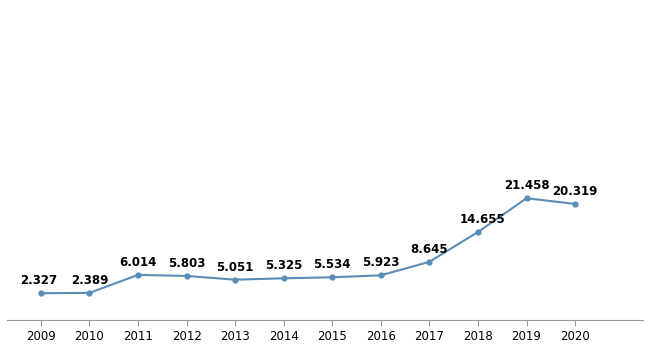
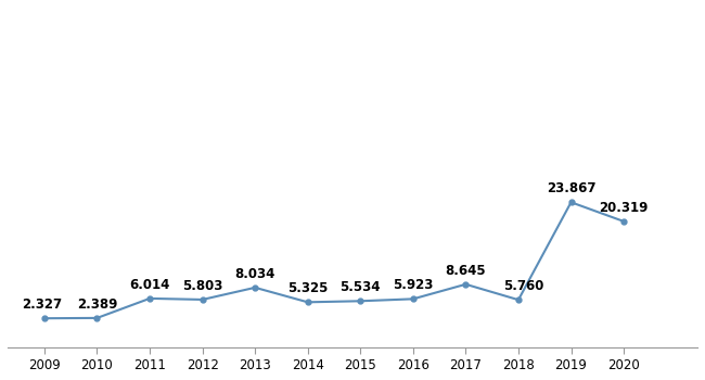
2013: 5.051 -> 8.034
2018: 14.655 -> 5.760
2019: 21.458 -> 23.867
